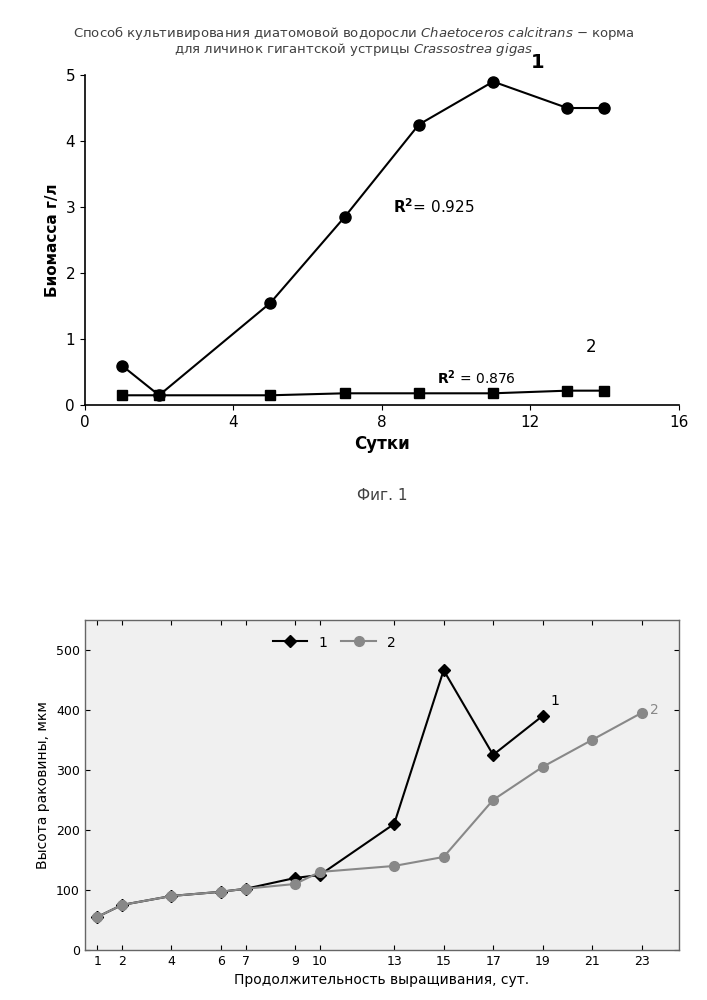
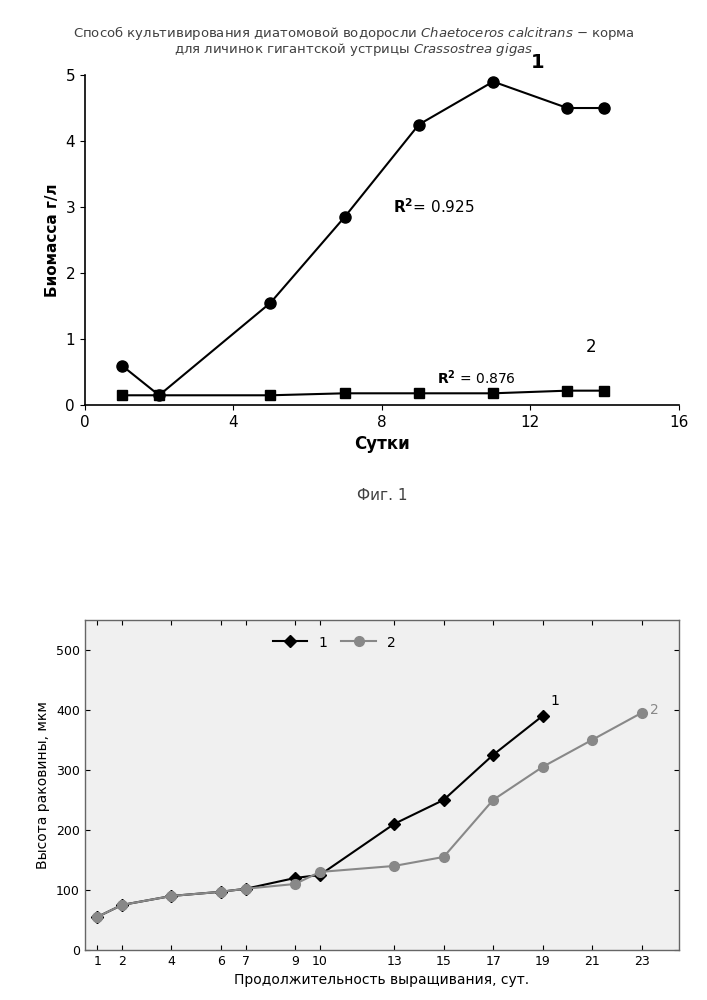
1/15: 466 -> 250
